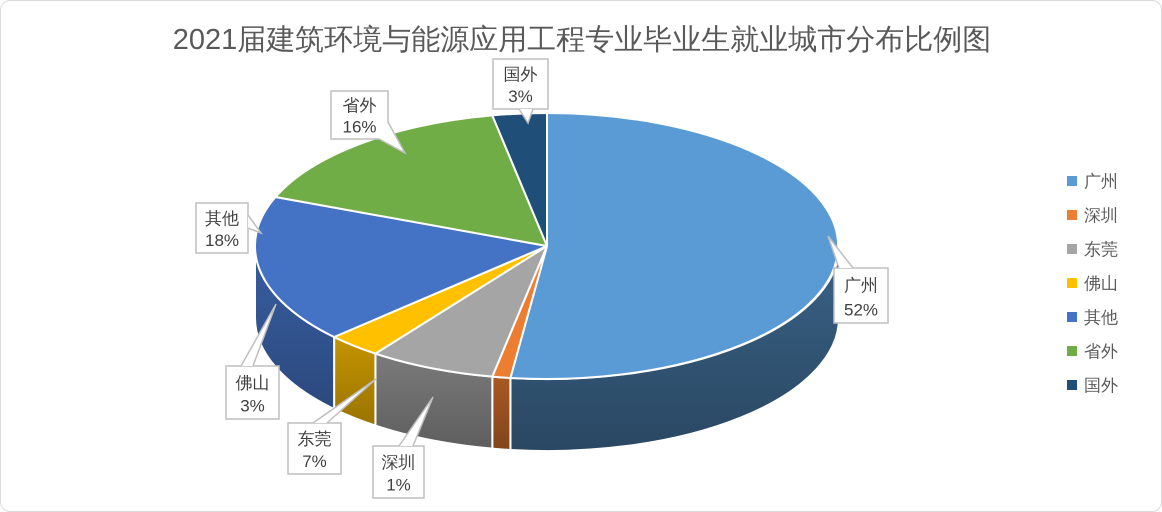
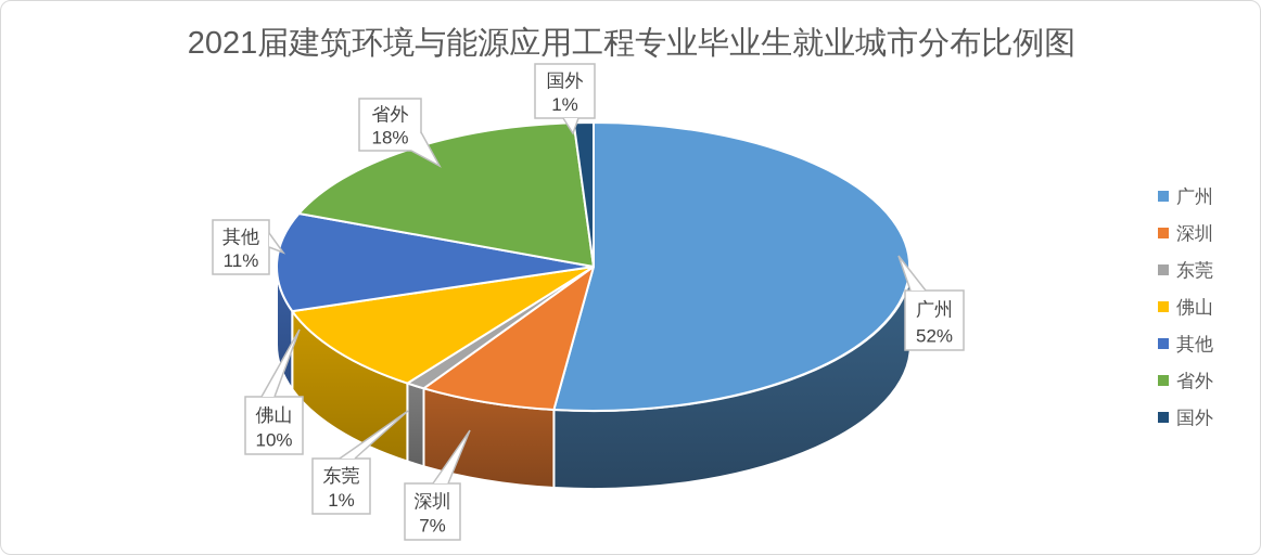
深圳: 1% -> 7%
东莞: 7% -> 1%
佛山: 3% -> 10%
其他: 18% -> 11%
省外: 16% -> 18%
国外: 3% -> 1%
